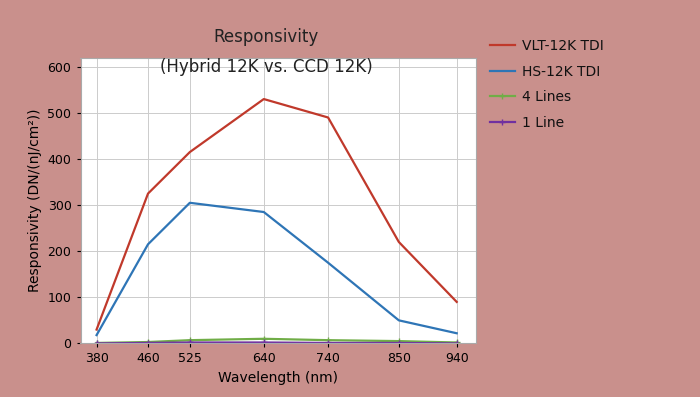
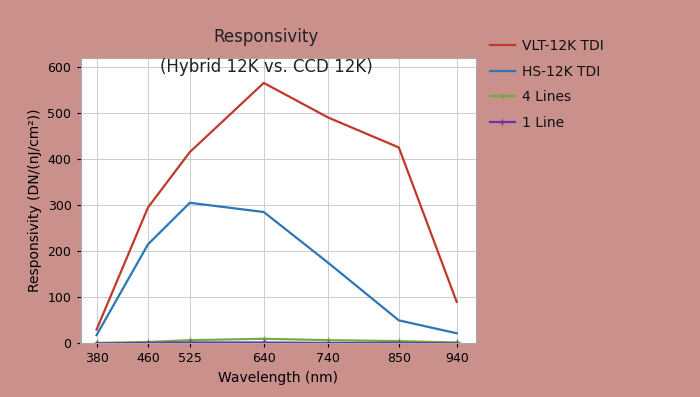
VLT-12K TDI/460: 325 -> 295
VLT-12K TDI/640: 530 -> 565
VLT-12K TDI/850: 220 -> 425
